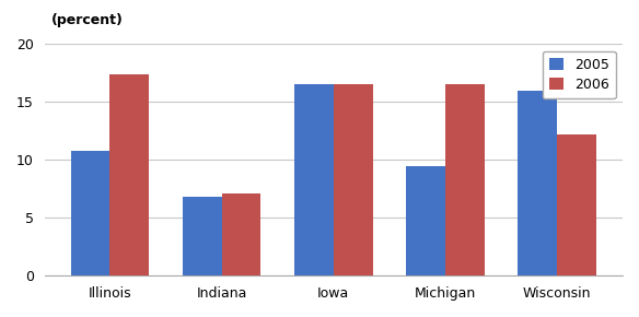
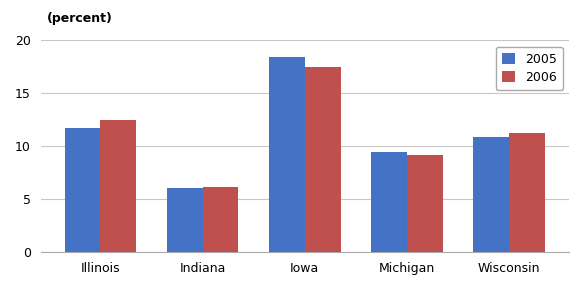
2005/Illinois: 10.8 -> 11.7
2006/Illinois: 17.4 -> 12.5
2005/Indiana: 6.8 -> 6.1
2006/Indiana: 7.1 -> 6.2
2005/Iowa: 16.5 -> 18.4
2006/Iowa: 16.5 -> 17.5
2006/Michigan: 16.5 -> 9.2
2005/Wisconsin: 16.0 -> 10.9
2006/Wisconsin: 12.2 -> 11.3
